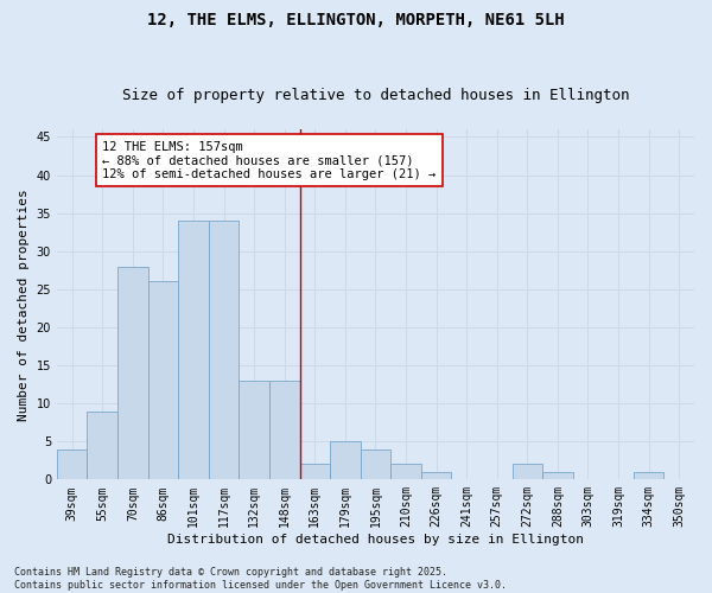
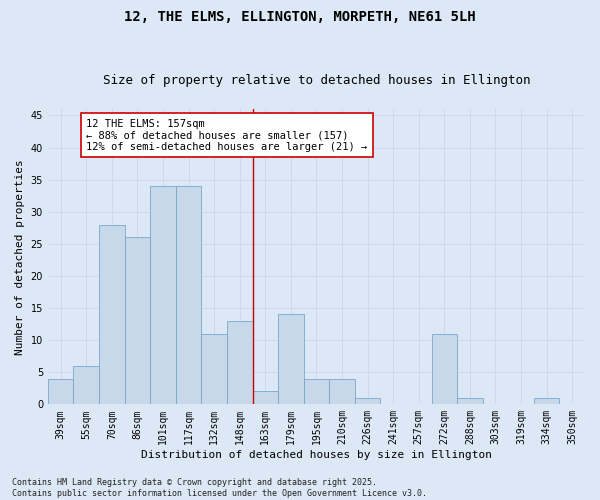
55sqm: 9 -> 6
132sqm: 13 -> 11
179sqm: 5 -> 14
210sqm: 2 -> 4
272sqm: 2 -> 11
